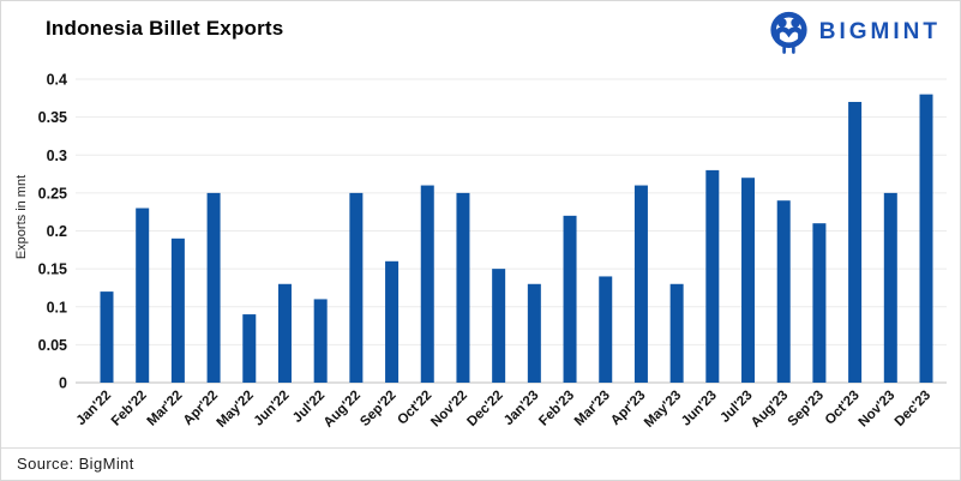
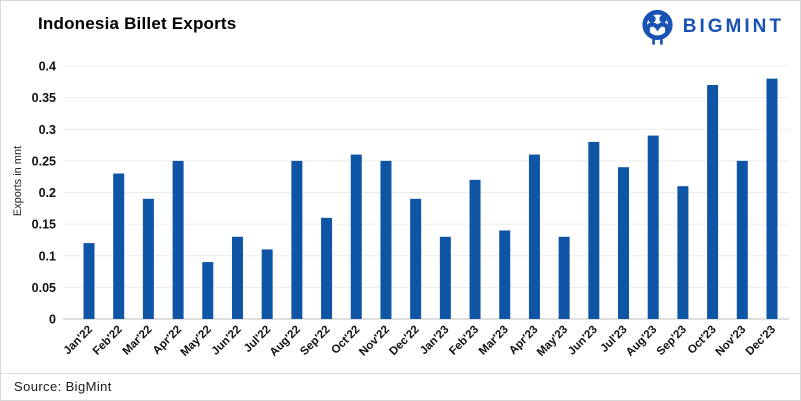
Dec'22: 0.15 -> 0.19
Jul'23: 0.27 -> 0.24
Aug'23: 0.24 -> 0.29
